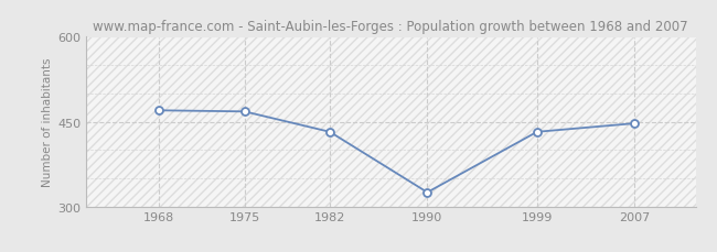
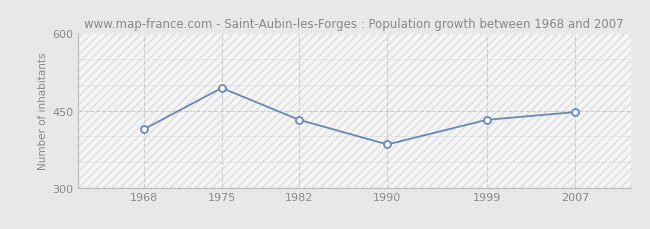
1968: 470 -> 414
1975: 468 -> 494
1990: 325 -> 384
